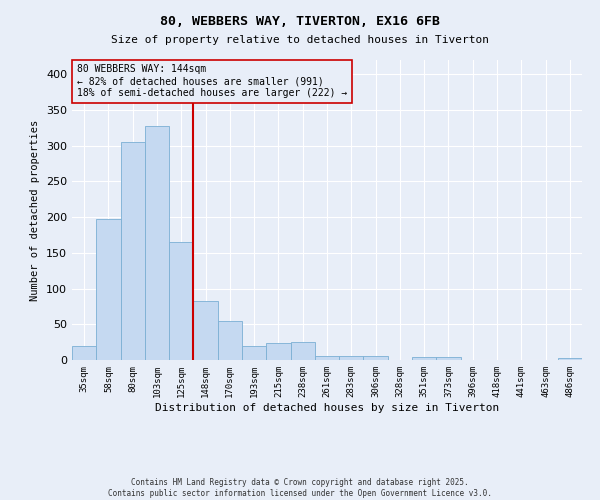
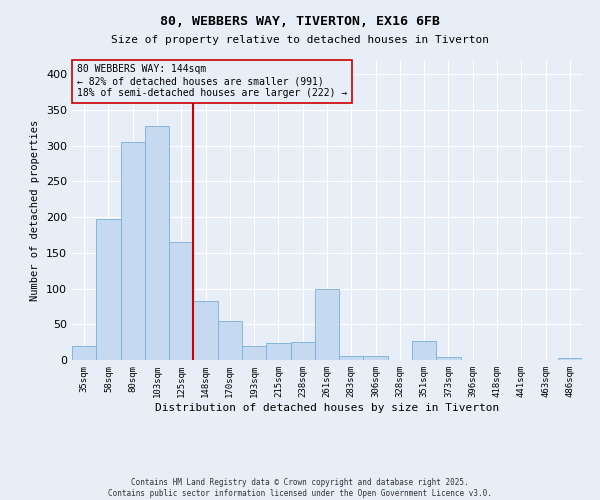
261sqm: 6 -> 100
351sqm: 4 -> 26
